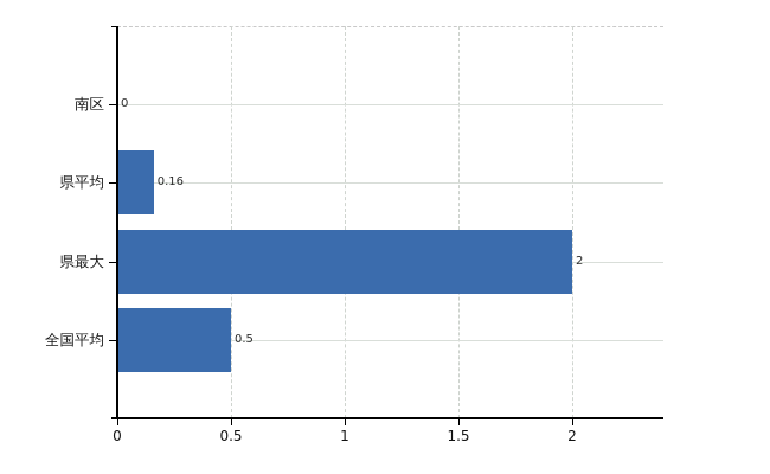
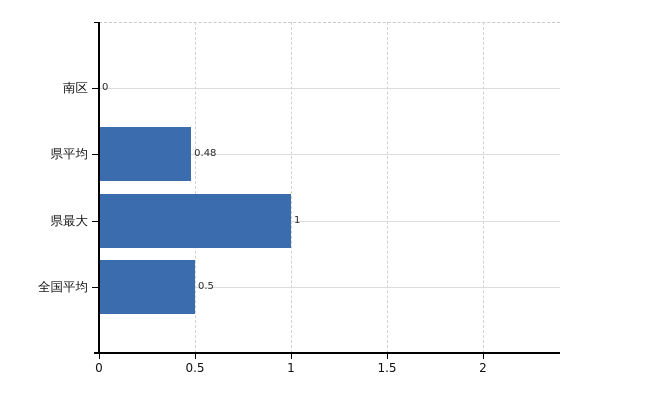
県平均: 0.16 -> 0.48
県最大: 2 -> 1
